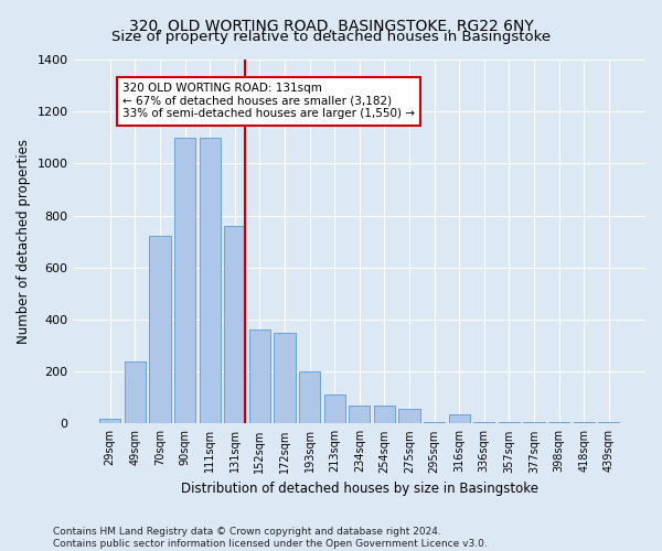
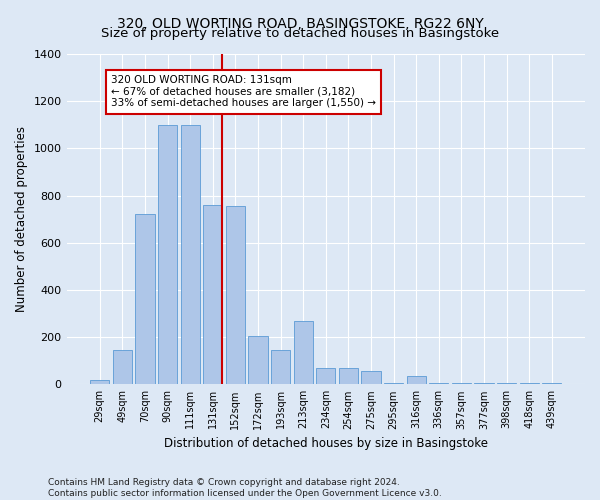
49sqm: 240 -> 145
152sqm: 360 -> 755
172sqm: 350 -> 205
193sqm: 200 -> 145
213sqm: 110 -> 270
